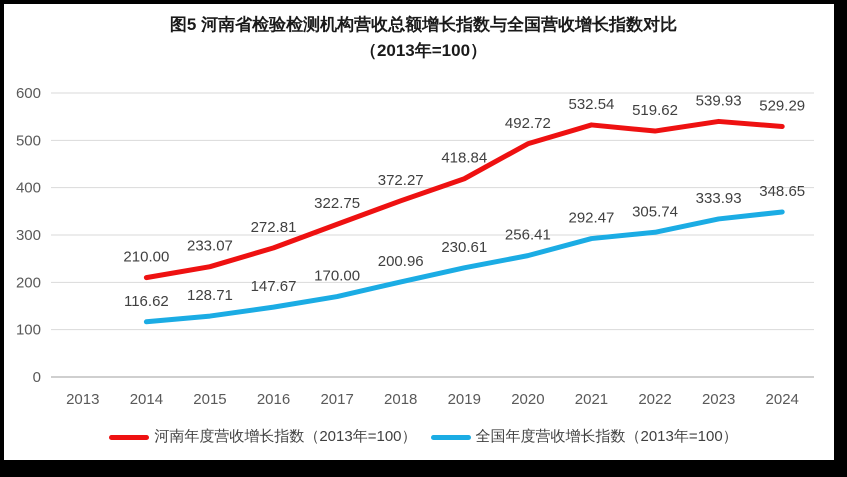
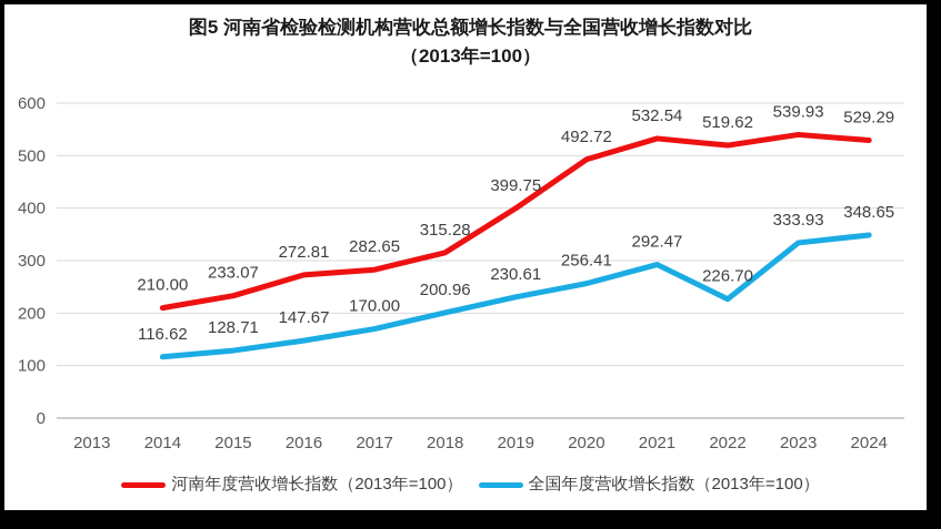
河南年度营收增长指数（2013年=100）/2017: 322.75 -> 282.65
河南年度营收增长指数（2013年=100）/2018: 372.27 -> 315.28
河南年度营收增长指数（2013年=100）/2019: 418.84 -> 399.75
全国年度营收增长指数（2013年=100）/2022: 305.74 -> 226.70
